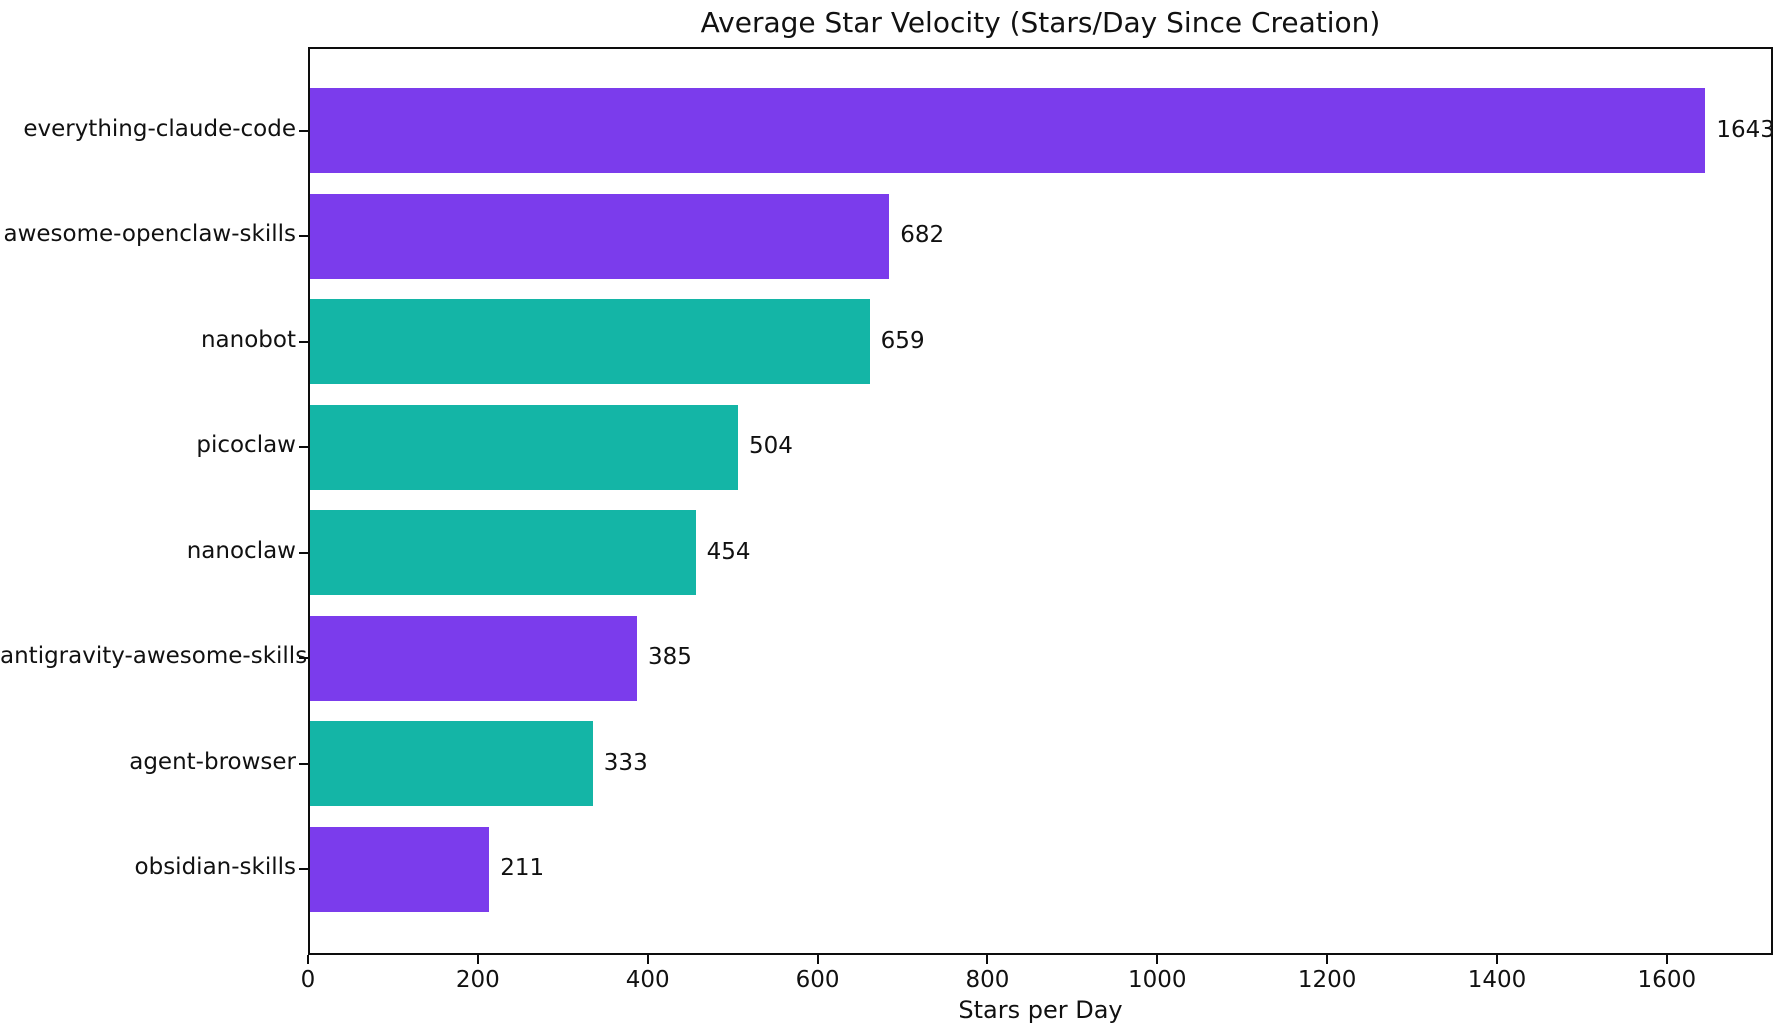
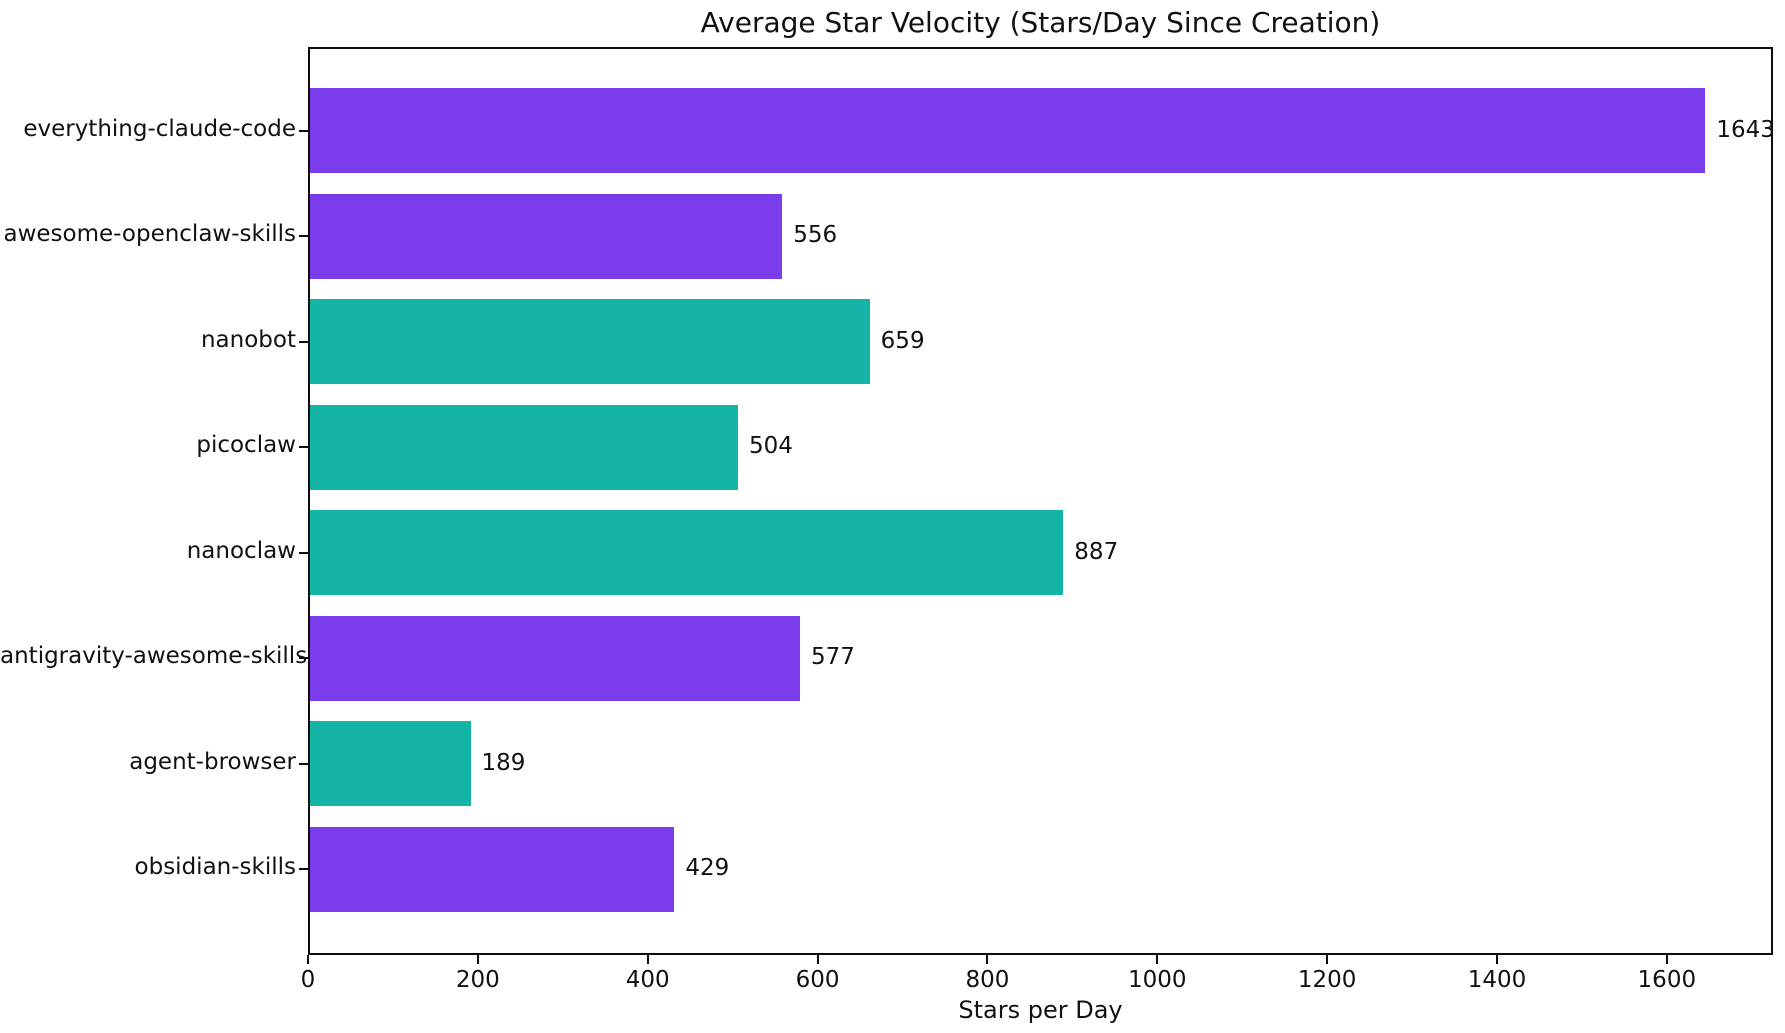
awesome-openclaw-skills: 682 -> 556
nanoclaw: 454 -> 887
antigravity-awesome-skills: 385 -> 577
agent-browser: 333 -> 189
obsidian-skills: 211 -> 429
